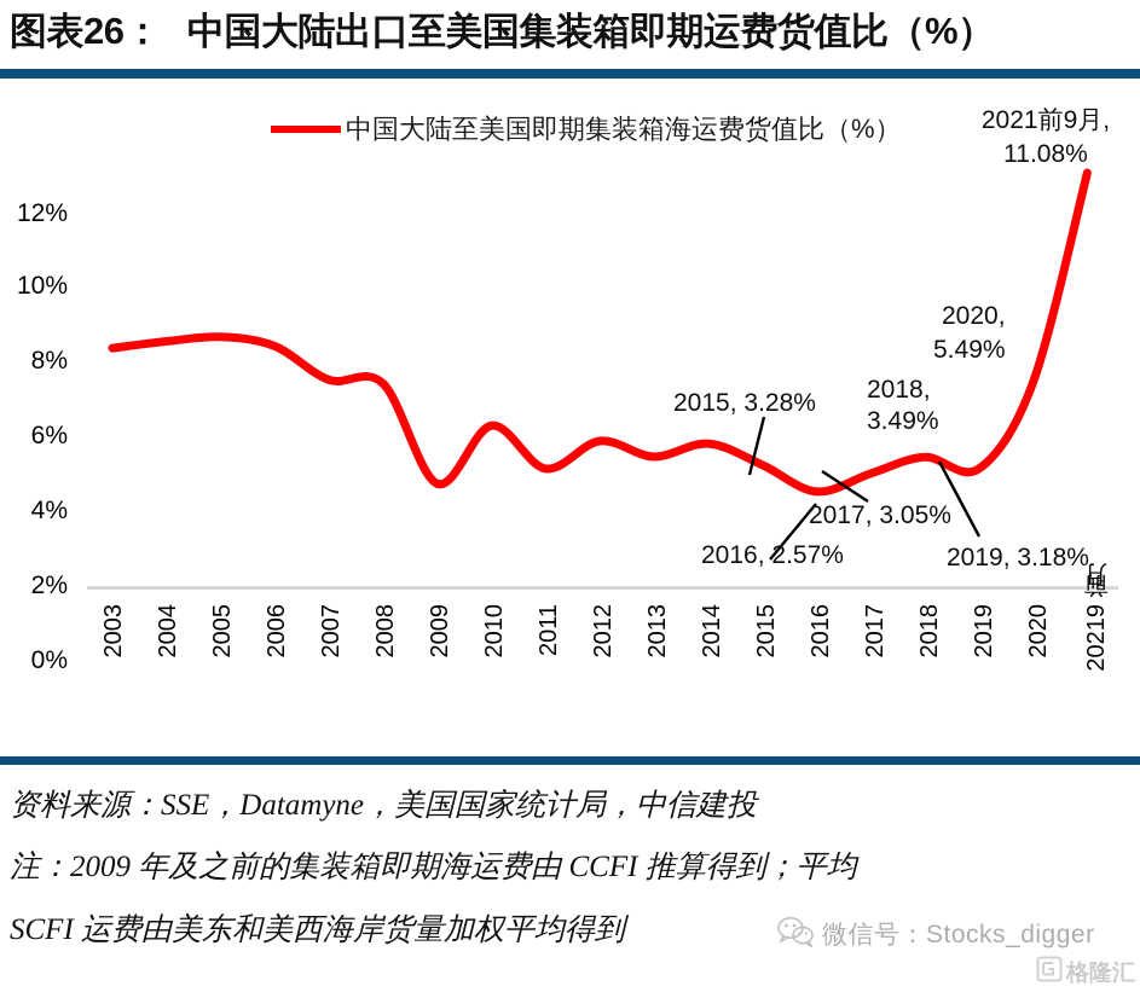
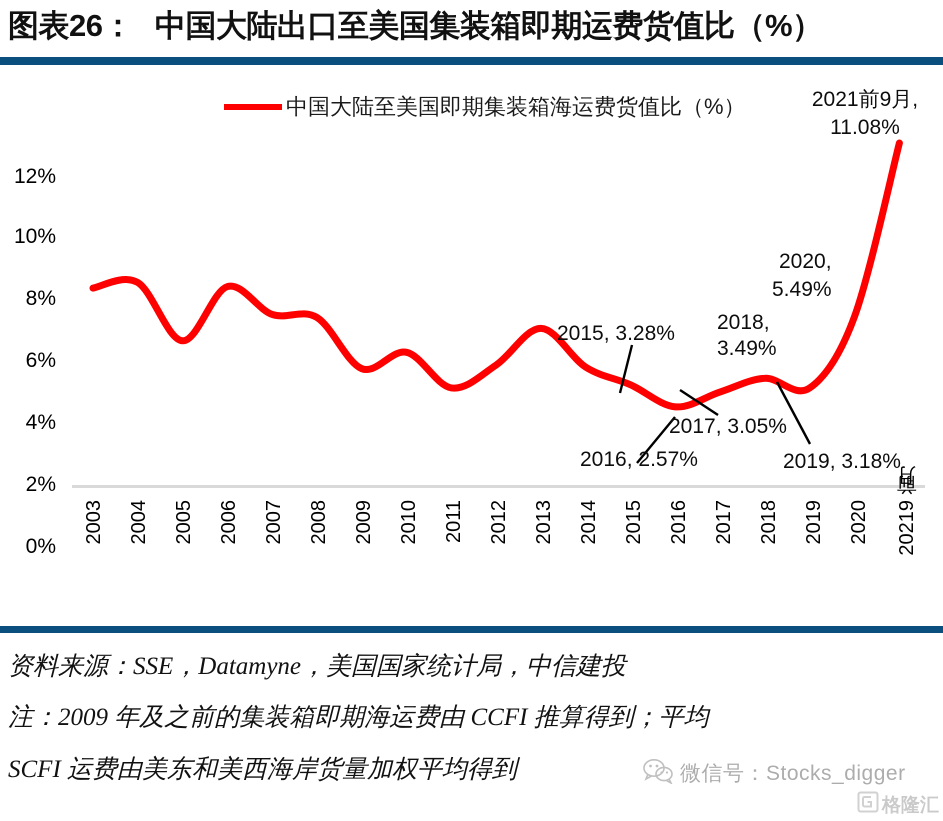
2005: 6.7% -> 4.7%
2009: 2.8% -> 3.8%
2013: 3.5% -> 5.1%
